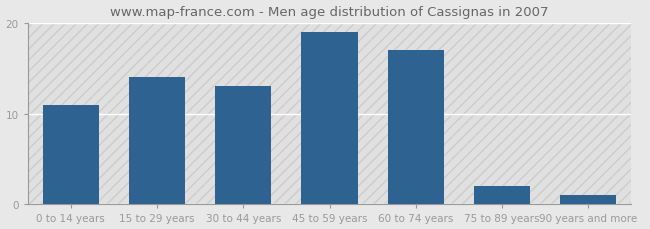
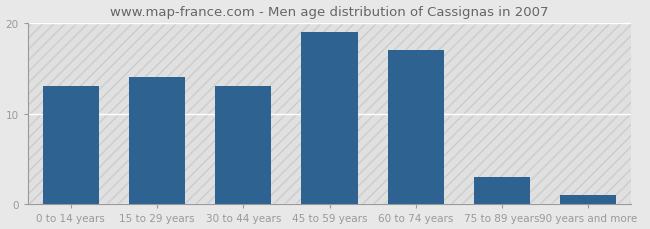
0 to 14 years: 11 -> 13
75 to 89 years: 2 -> 3
